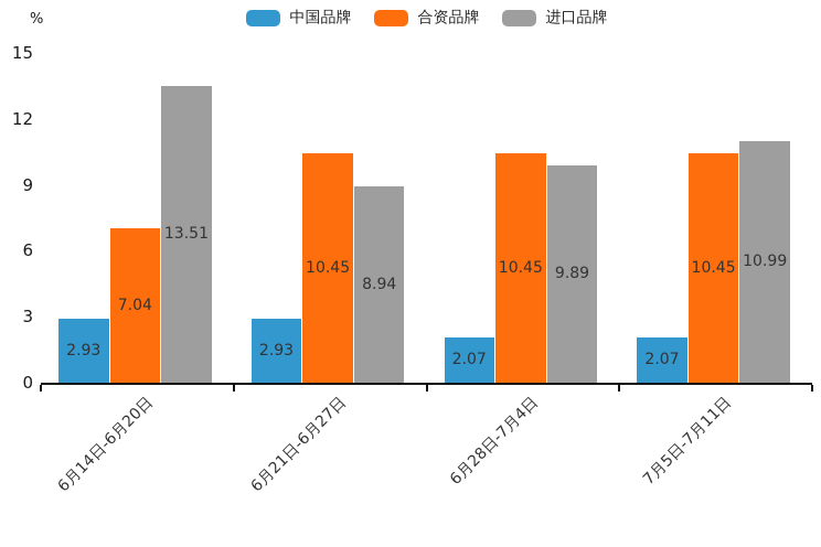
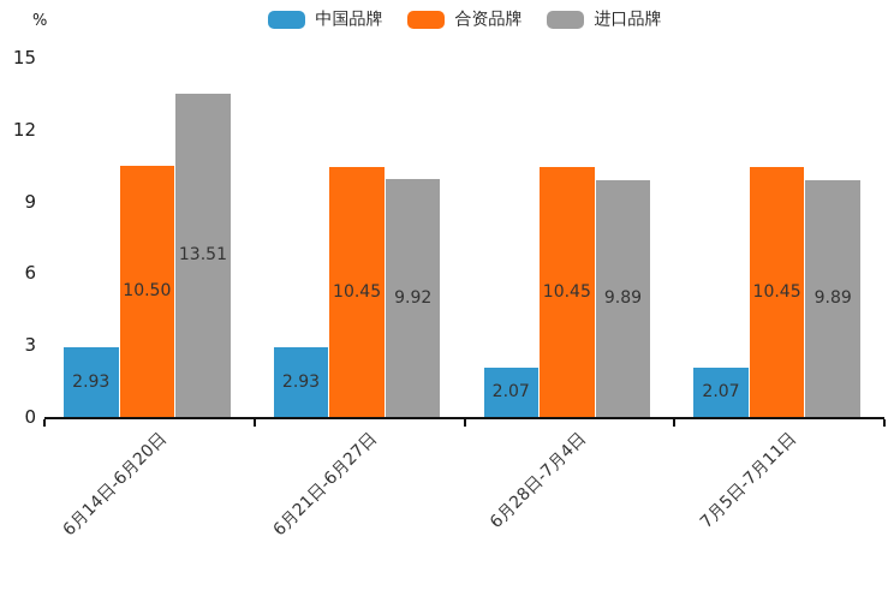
合资品牌/6月14日-6月20日: 7.04 -> 10.50
进口品牌/6月21日-6月27日: 8.94 -> 9.92
进口品牌/7月5日-7月11日: 10.99 -> 9.89
